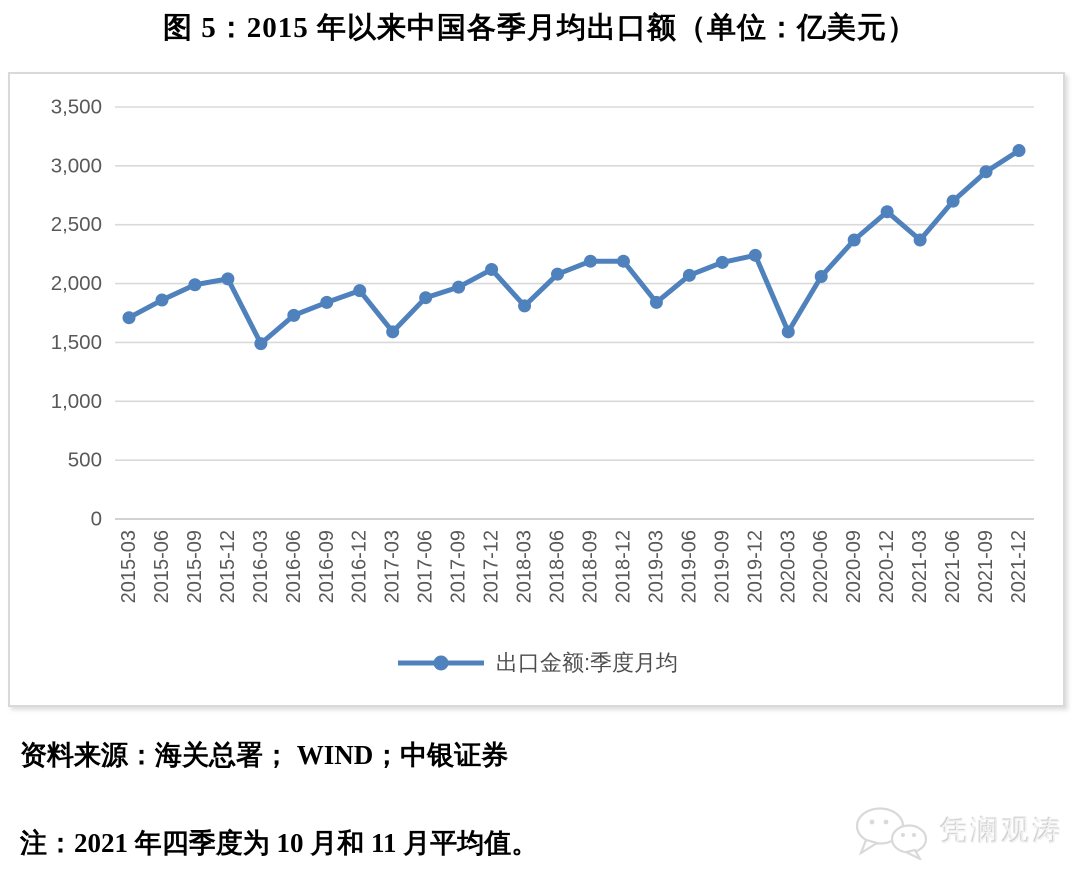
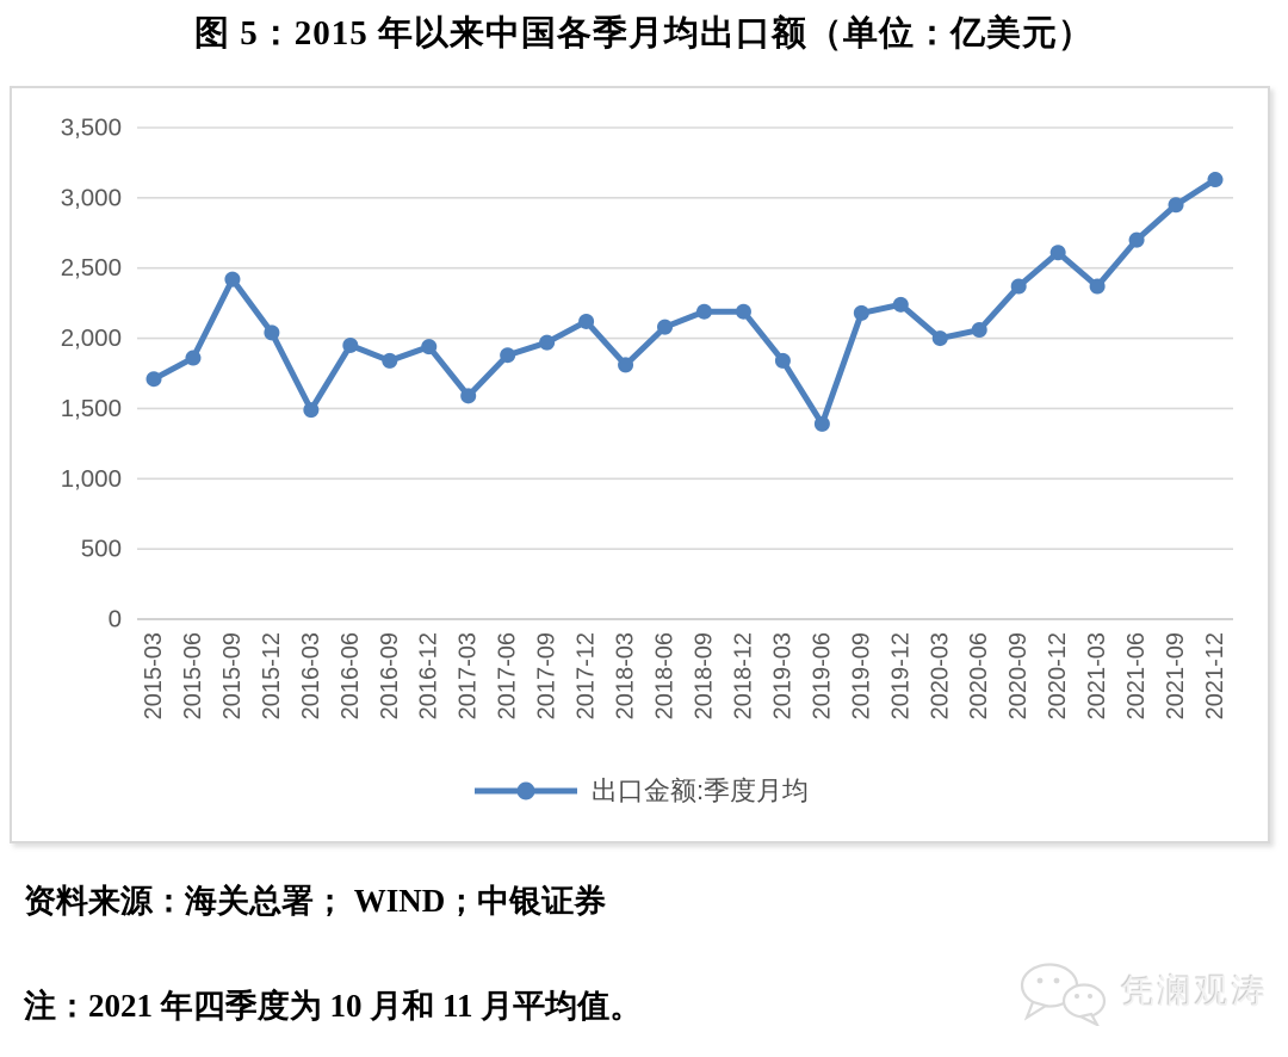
2015-09: 1990 -> 2420
2016-06: 1730 -> 1950
2019-06: 2070 -> 1390
2020-03: 1590 -> 2000
